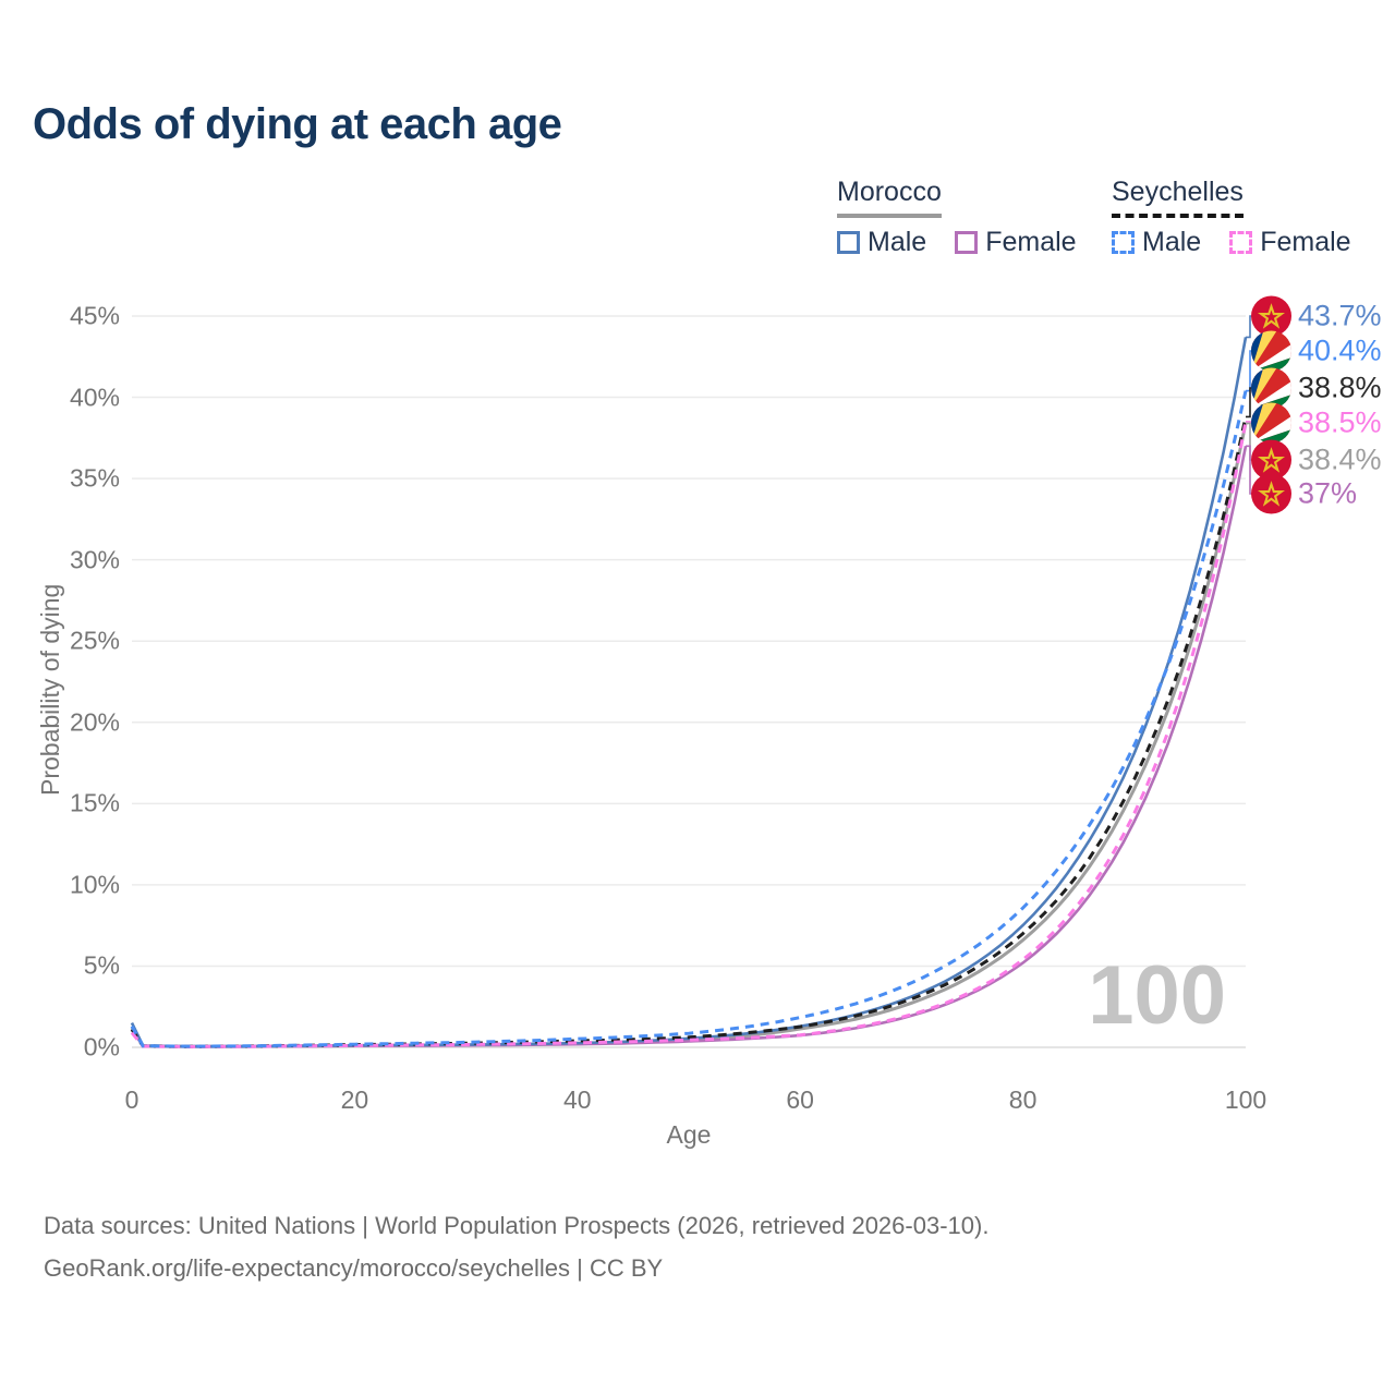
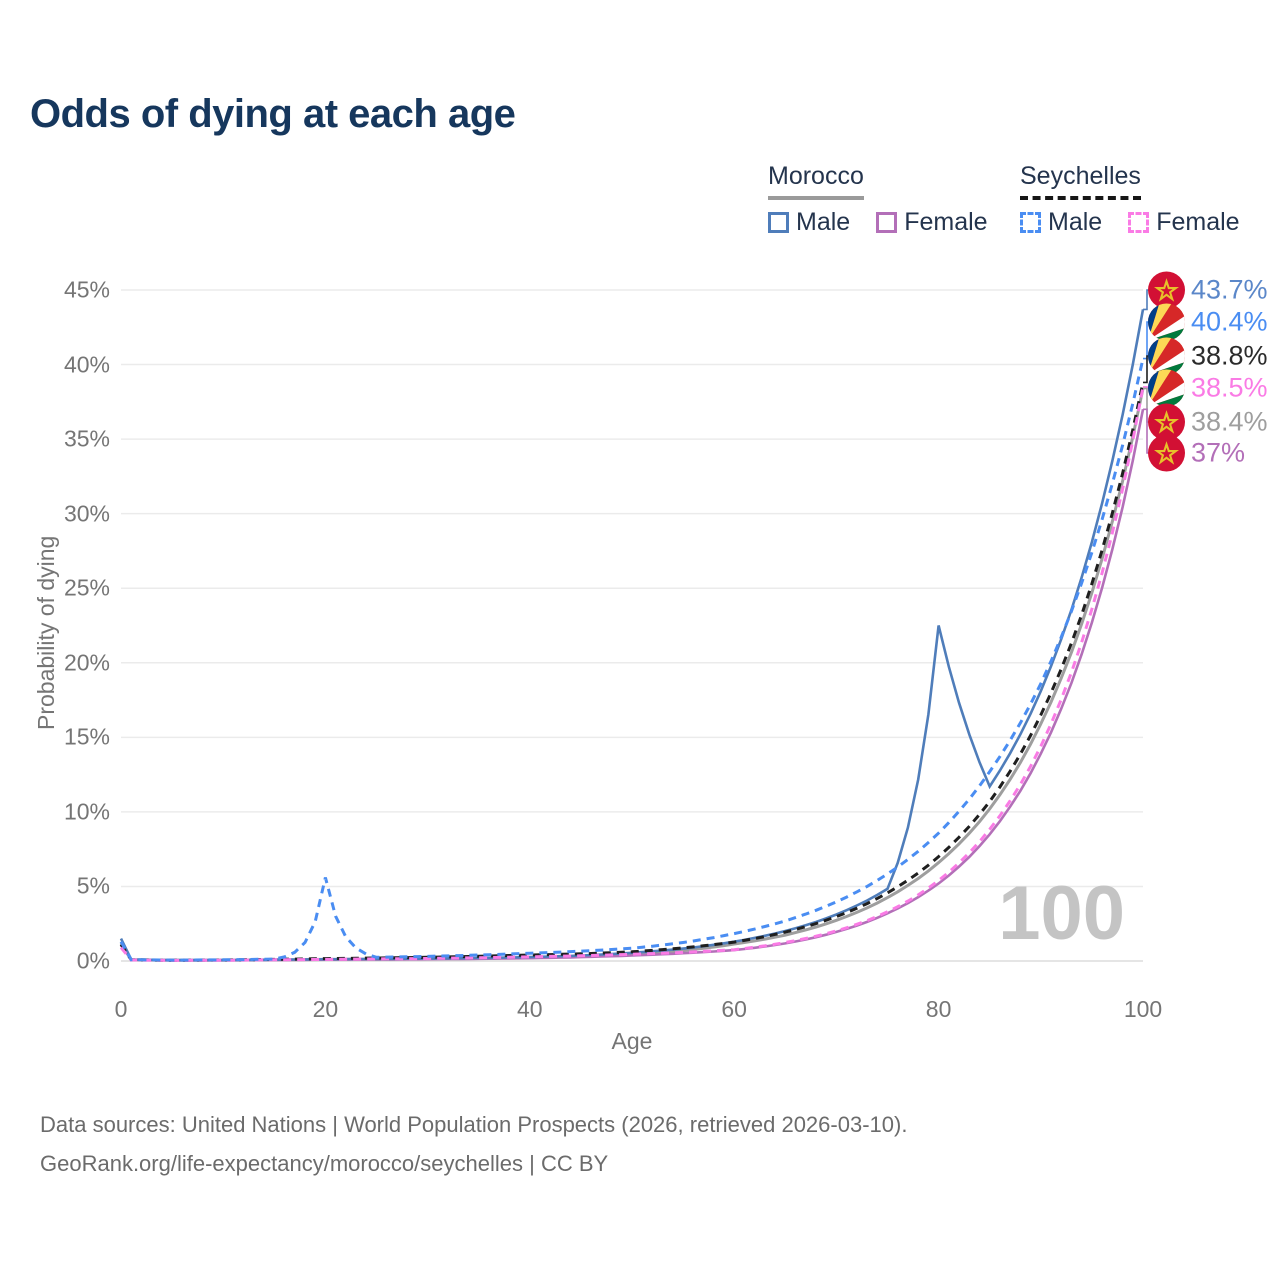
Seychelles Male/20: 0.2% -> 5.6%
Morocco Male/80: 7.5% -> 22.5%
